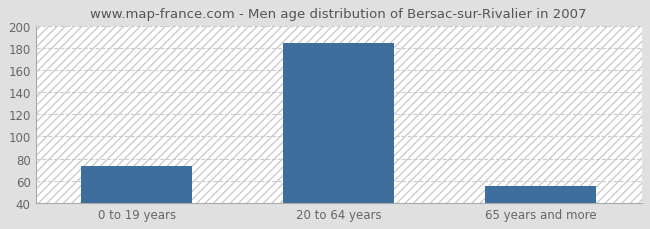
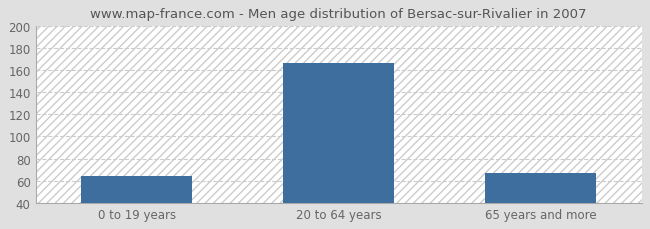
0 to 19 years: 73 -> 64
20 to 64 years: 184 -> 166
65 years and more: 55 -> 67
